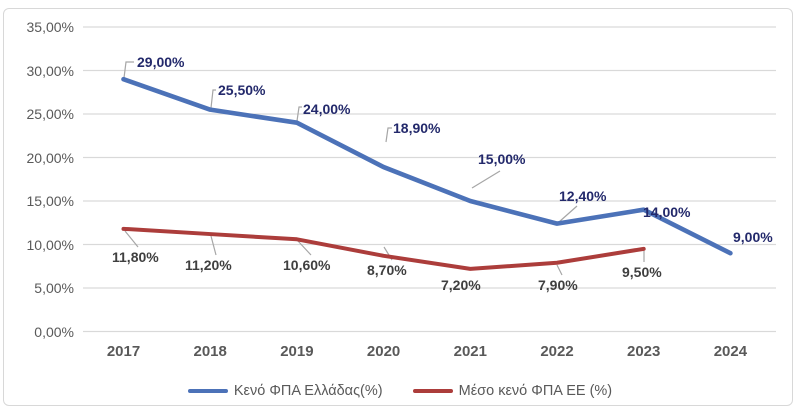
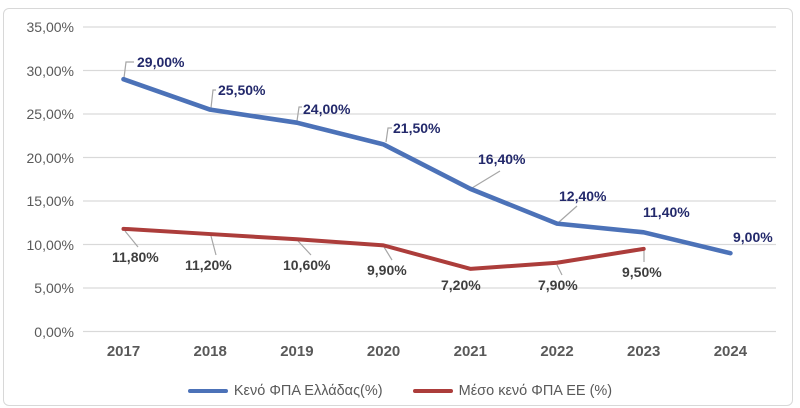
Κενό ΦΠΑ Ελλάδας(%)/2020: 18,90% -> 21,50%
Μέσο κενό ΦΠΑ ΕΕ (%)/2020: 8,70% -> 9,90%
Κενό ΦΠΑ Ελλάδας(%)/2021: 15,00% -> 16,40%
Κενό ΦΠΑ Ελλάδας(%)/2023: 14,00% -> 11,40%
